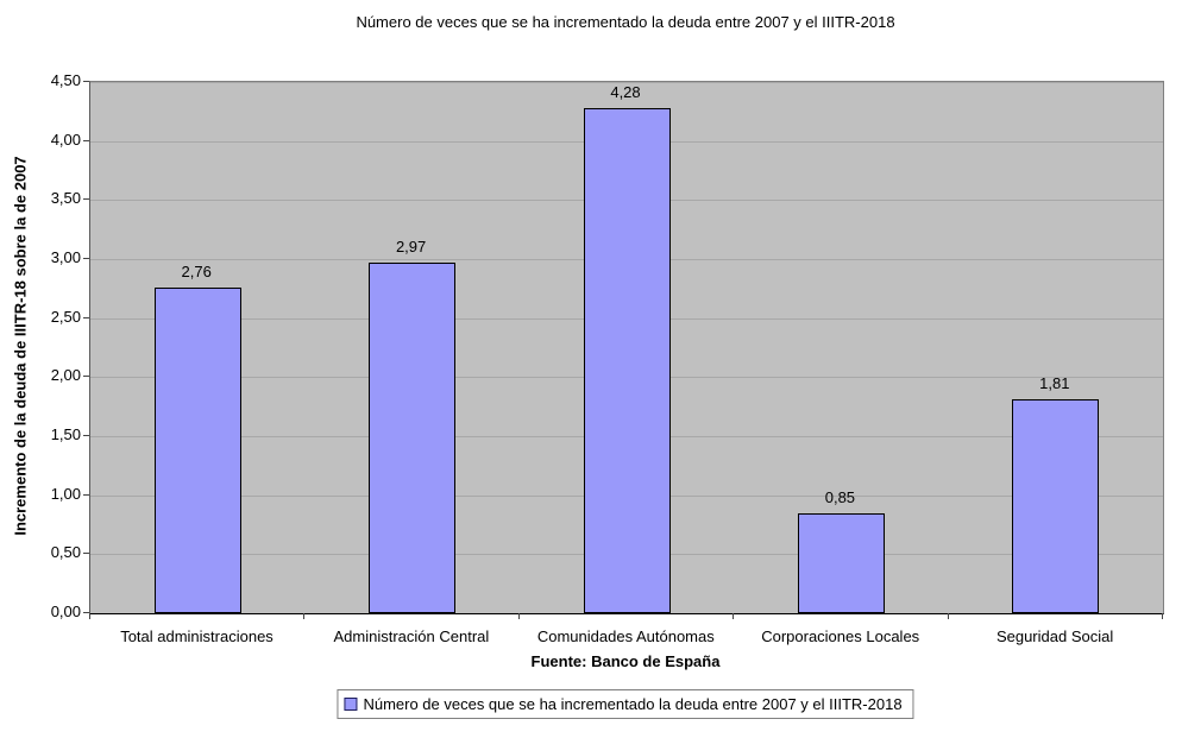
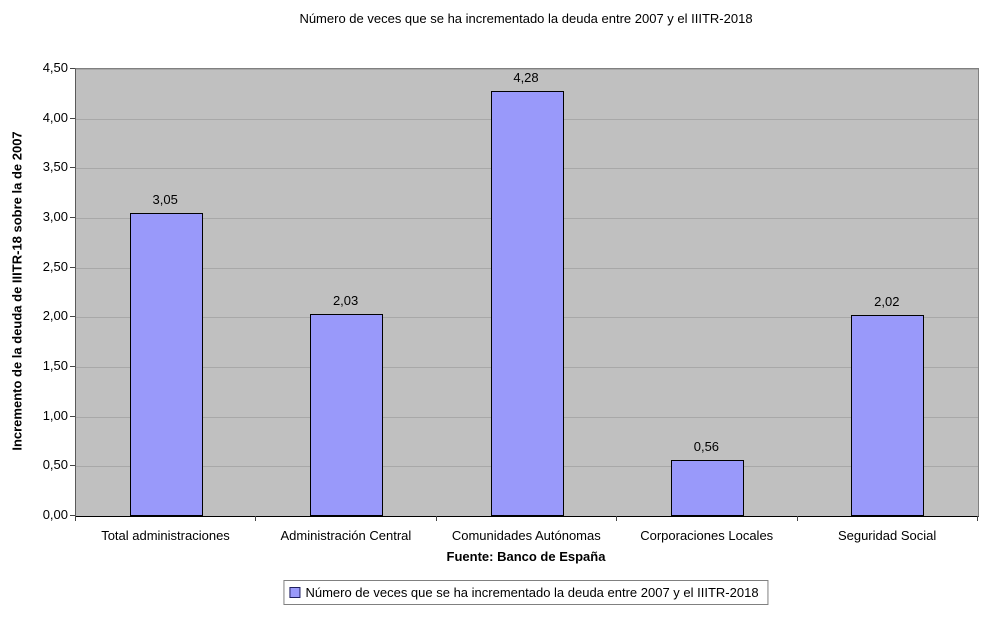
Total administraciones: 2,76 -> 3,05
Administración Central: 2,97 -> 2,03
Corporaciones Locales: 0,85 -> 0,56
Seguridad Social: 1,81 -> 2,02
